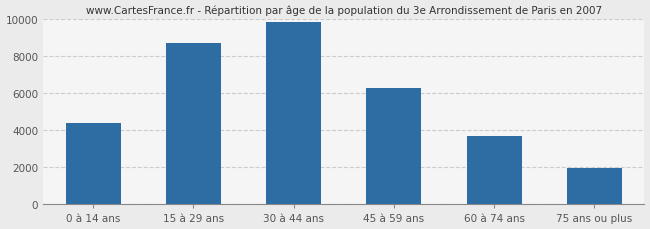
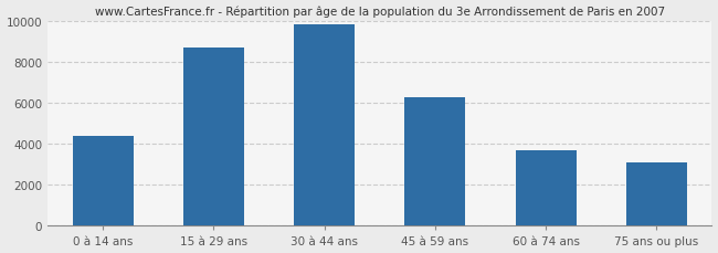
75 ans ou plus: 2000 -> 3100
